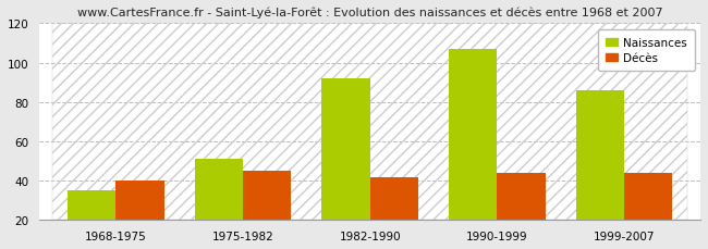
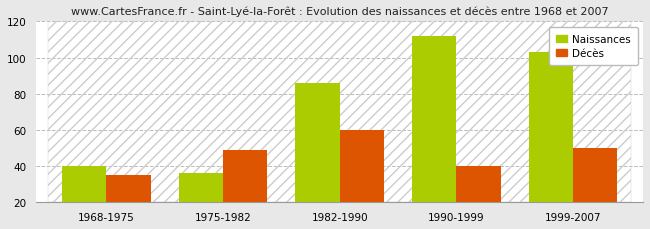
Naissances/1968-1975: 35 -> 40
Décès/1968-1975: 40 -> 35
Naissances/1975-1982: 51 -> 36
Décès/1975-1982: 45 -> 49
Naissances/1982-1990: 92 -> 86
Décès/1982-1990: 42 -> 60
Naissances/1990-1999: 107 -> 112
Décès/1990-1999: 44 -> 40
Naissances/1999-2007: 86 -> 103
Décès/1999-2007: 44 -> 50
